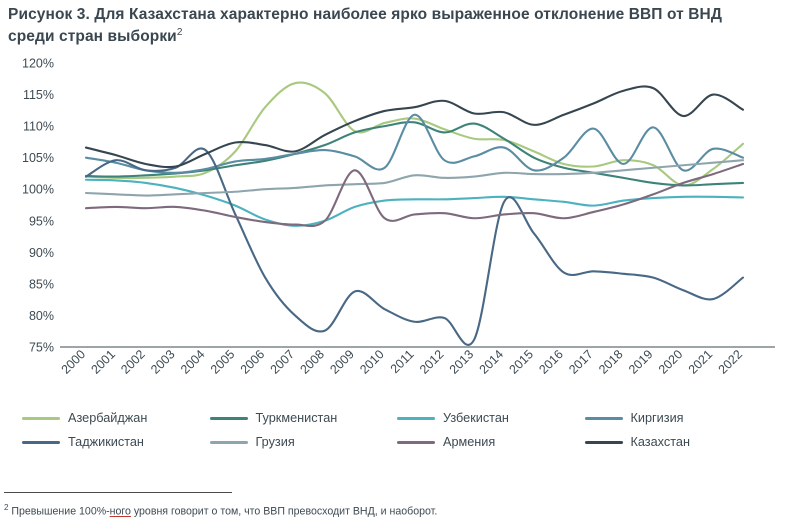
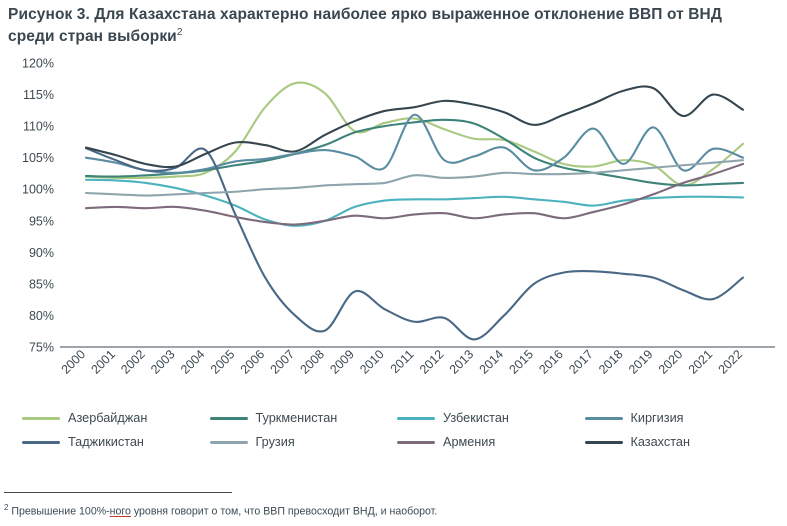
Таджикистан/2000: 102% -> 106%
Армения/2009: 103% -> 96%
Туркменистан/2012: 109% -> 111%
Казахстан/2013: 112% -> 113%
Таджикистан/2014: 98% -> 80%
Таджикистан/2015: 93% -> 85%
